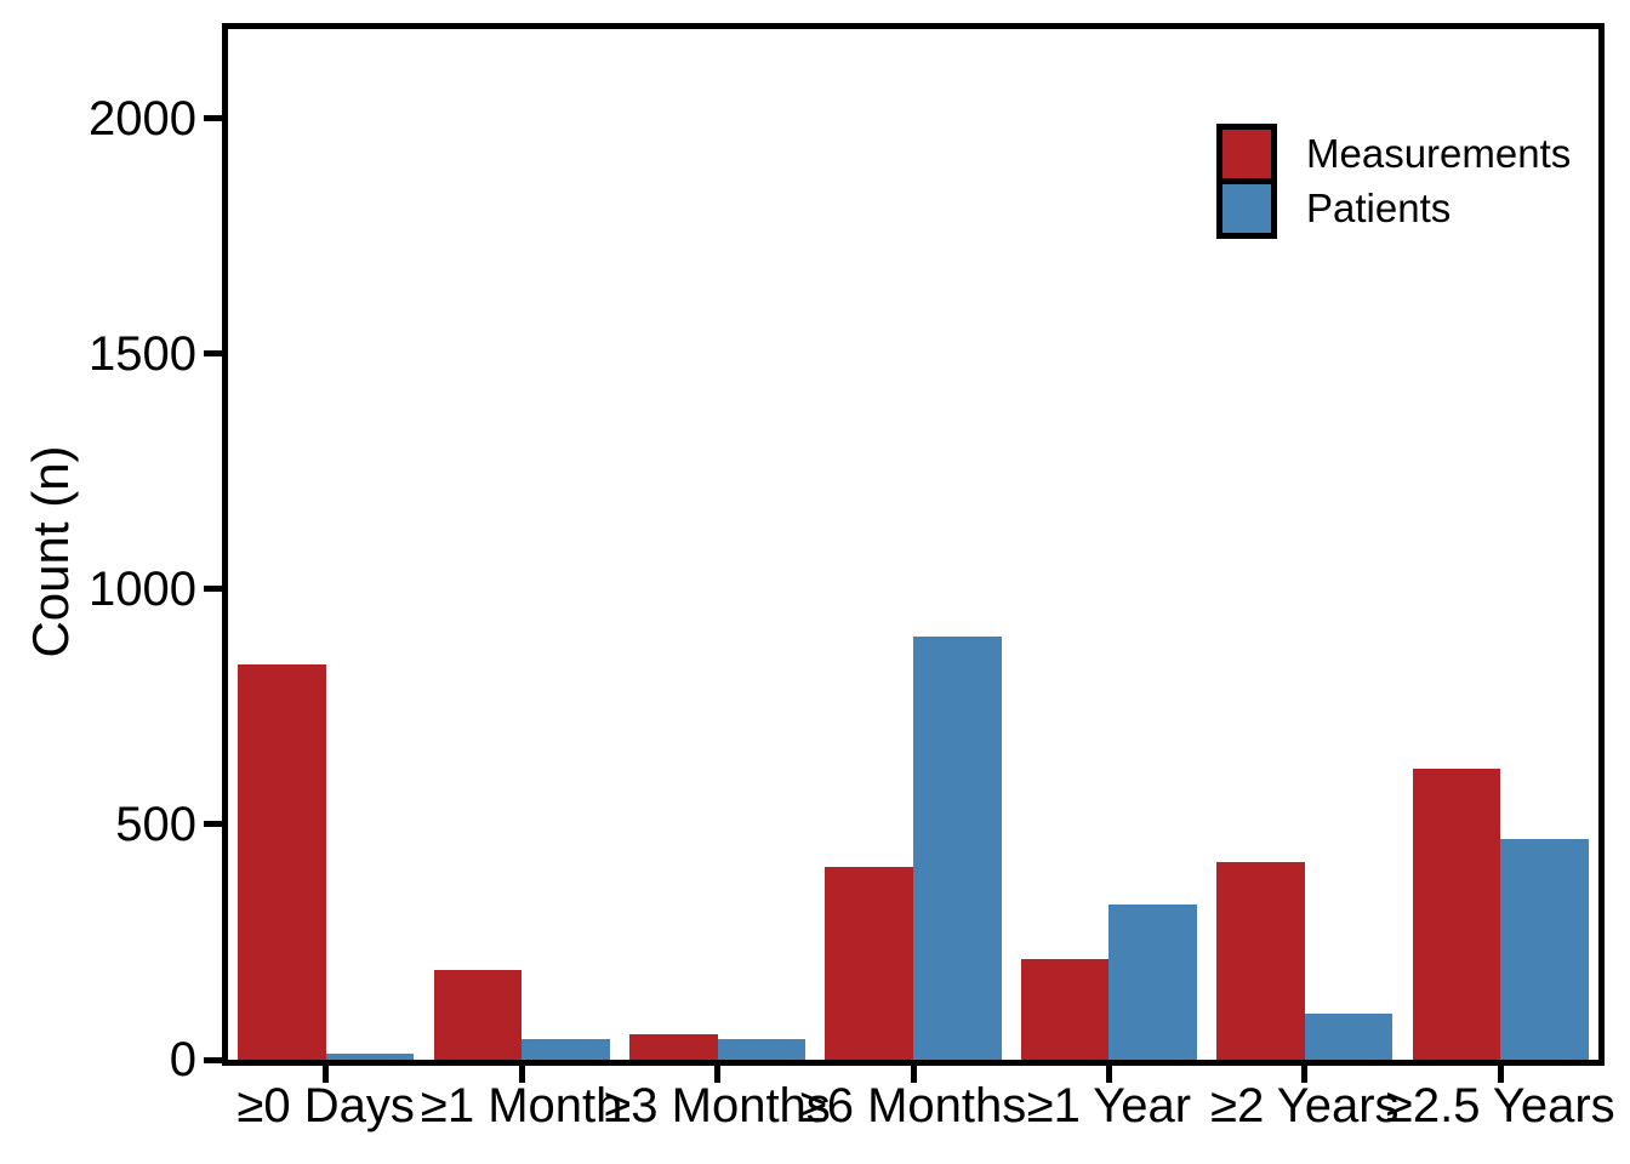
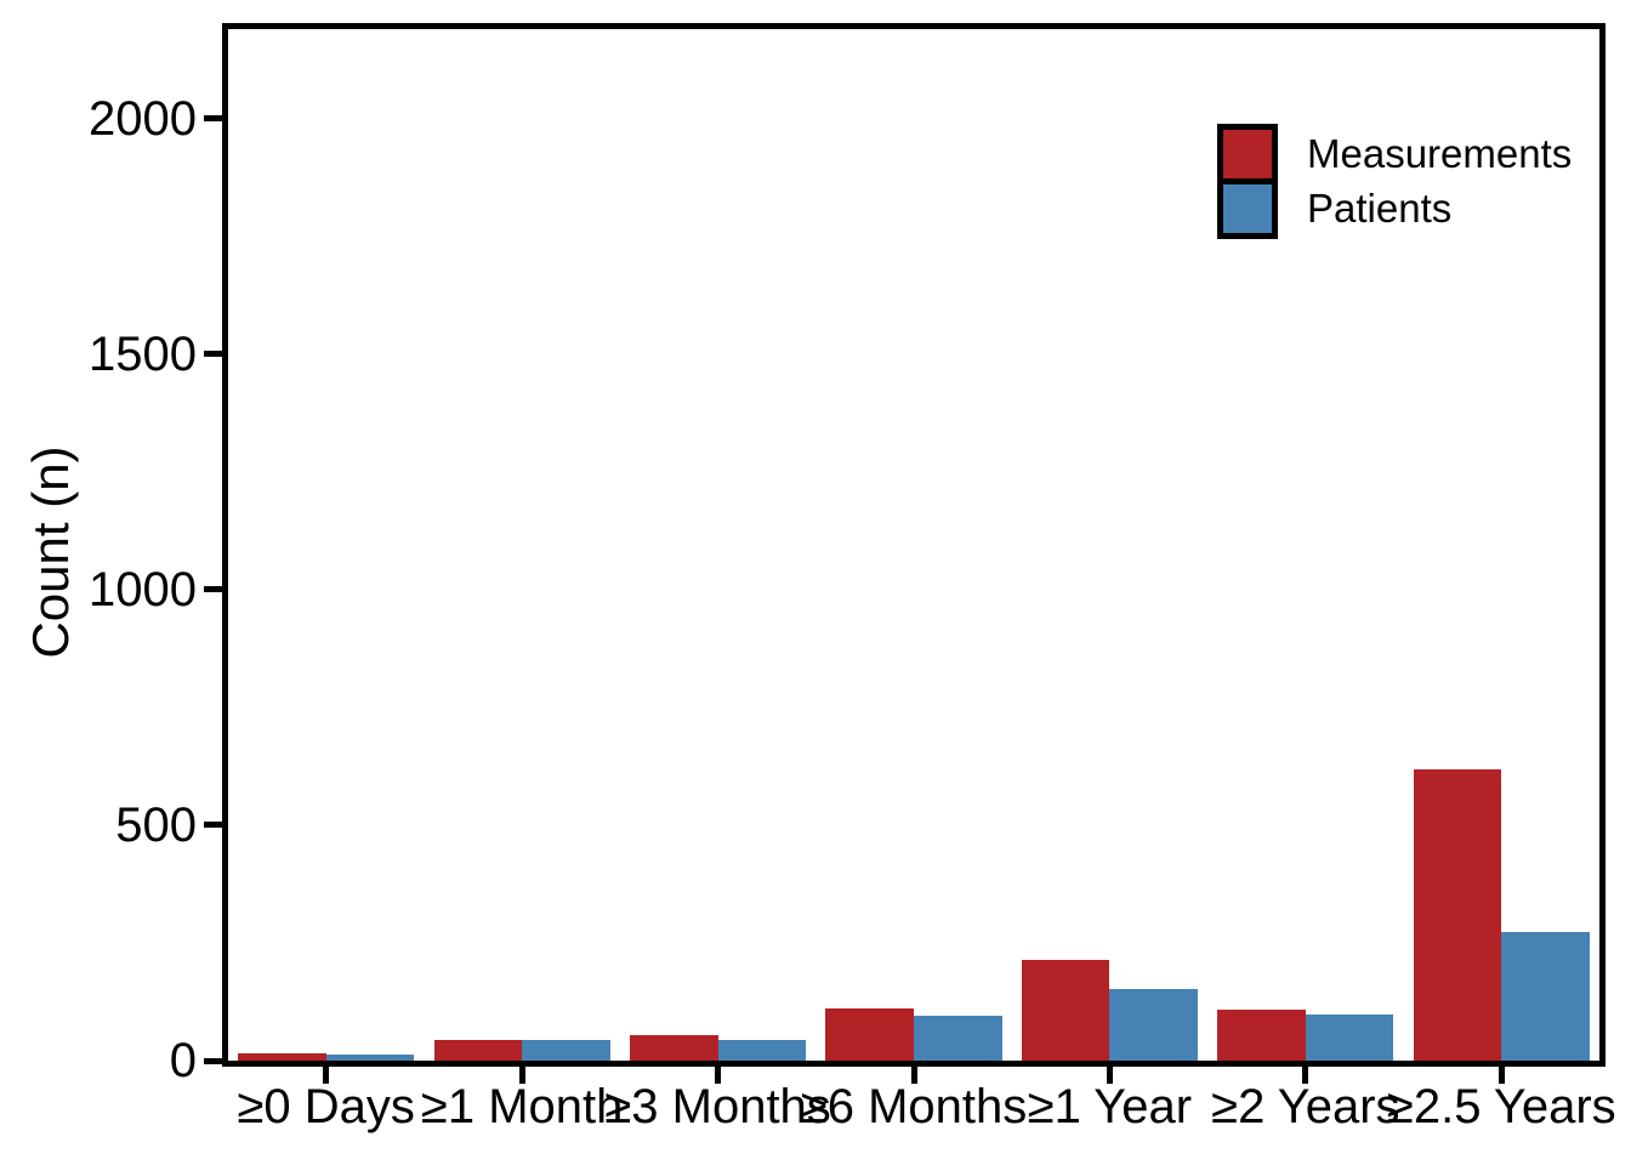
Measurements/≥0 Days: 840 -> 20
Measurements/≥1 Month: 190 -> 40
Measurements/≥6 Months: 410 -> 110
Patients/≥6 Months: 900 -> 100
Patients/≥1 Year: 330 -> 150
Measurements/≥2 Years: 420 -> 110
Patients/≥2.5 Years: 470 -> 270
